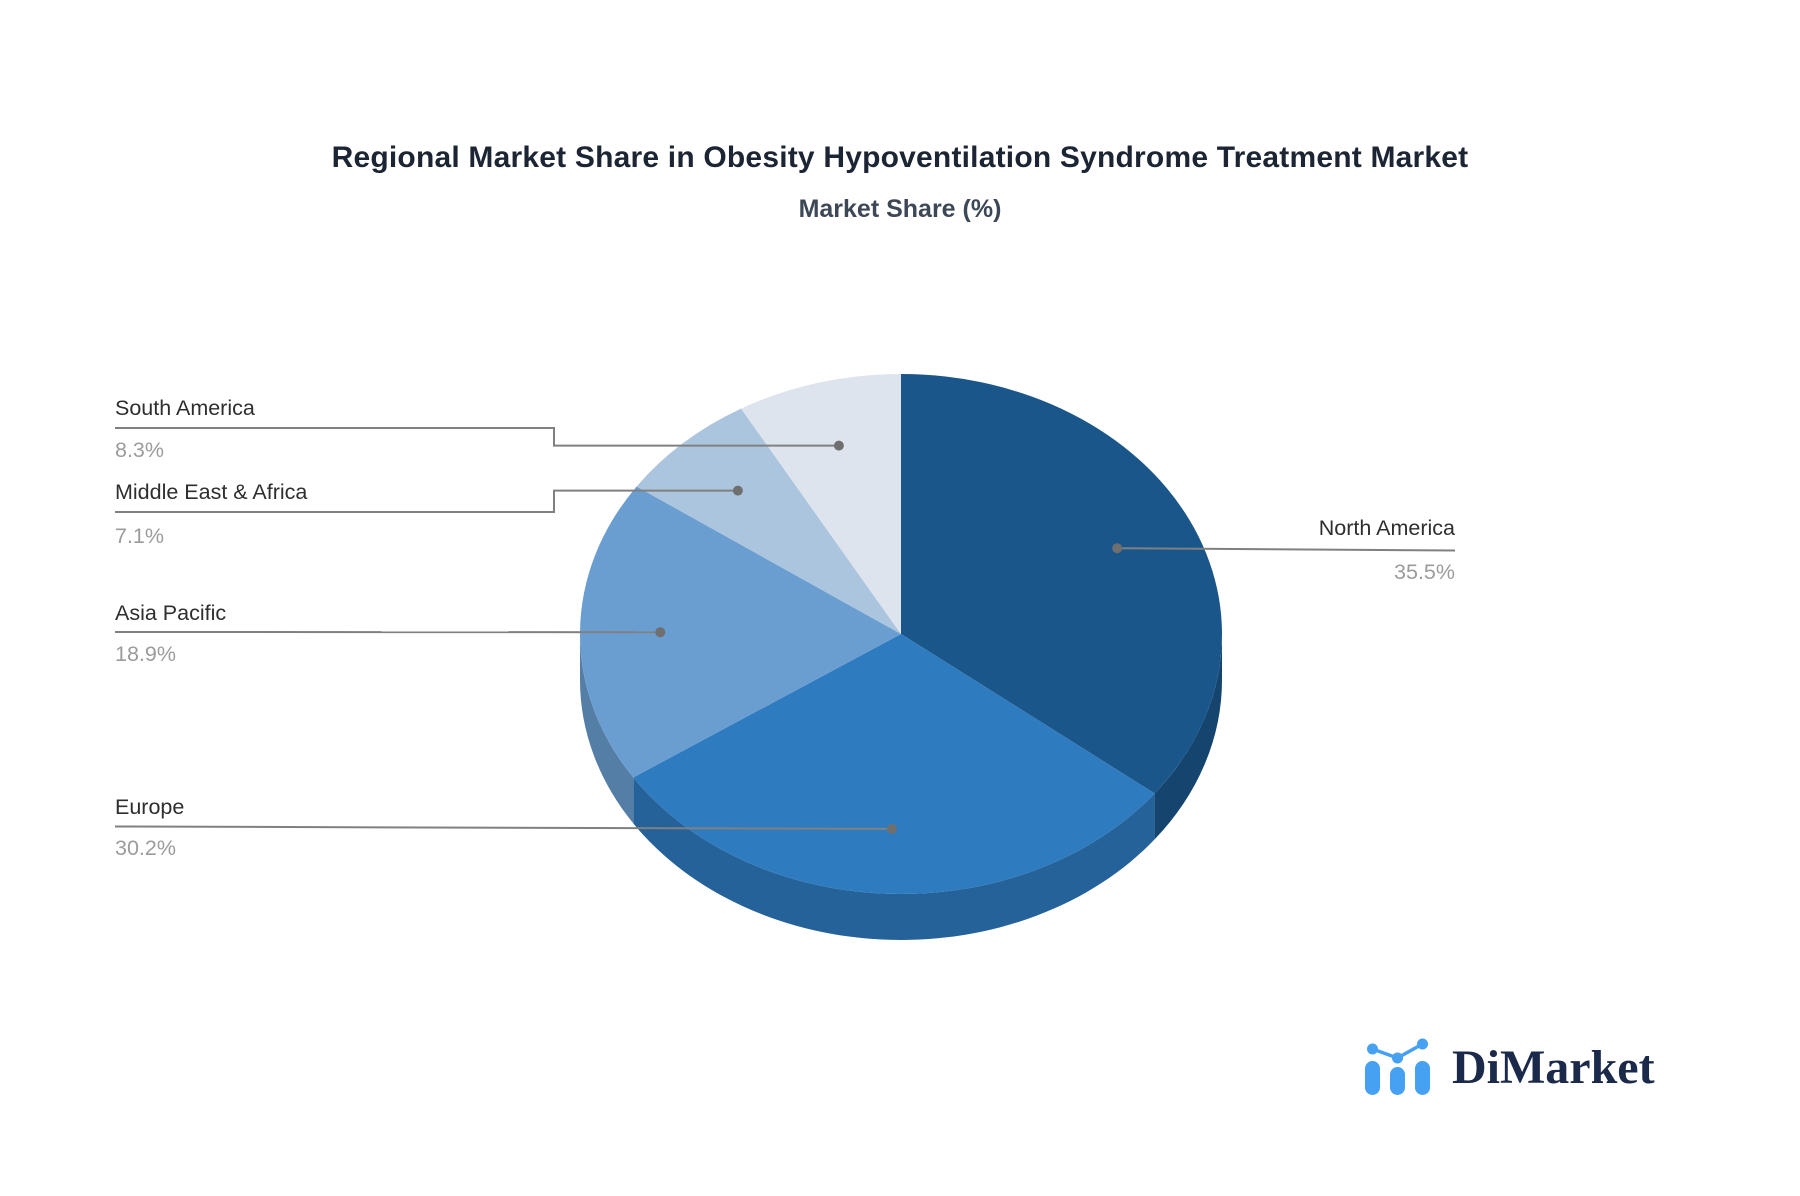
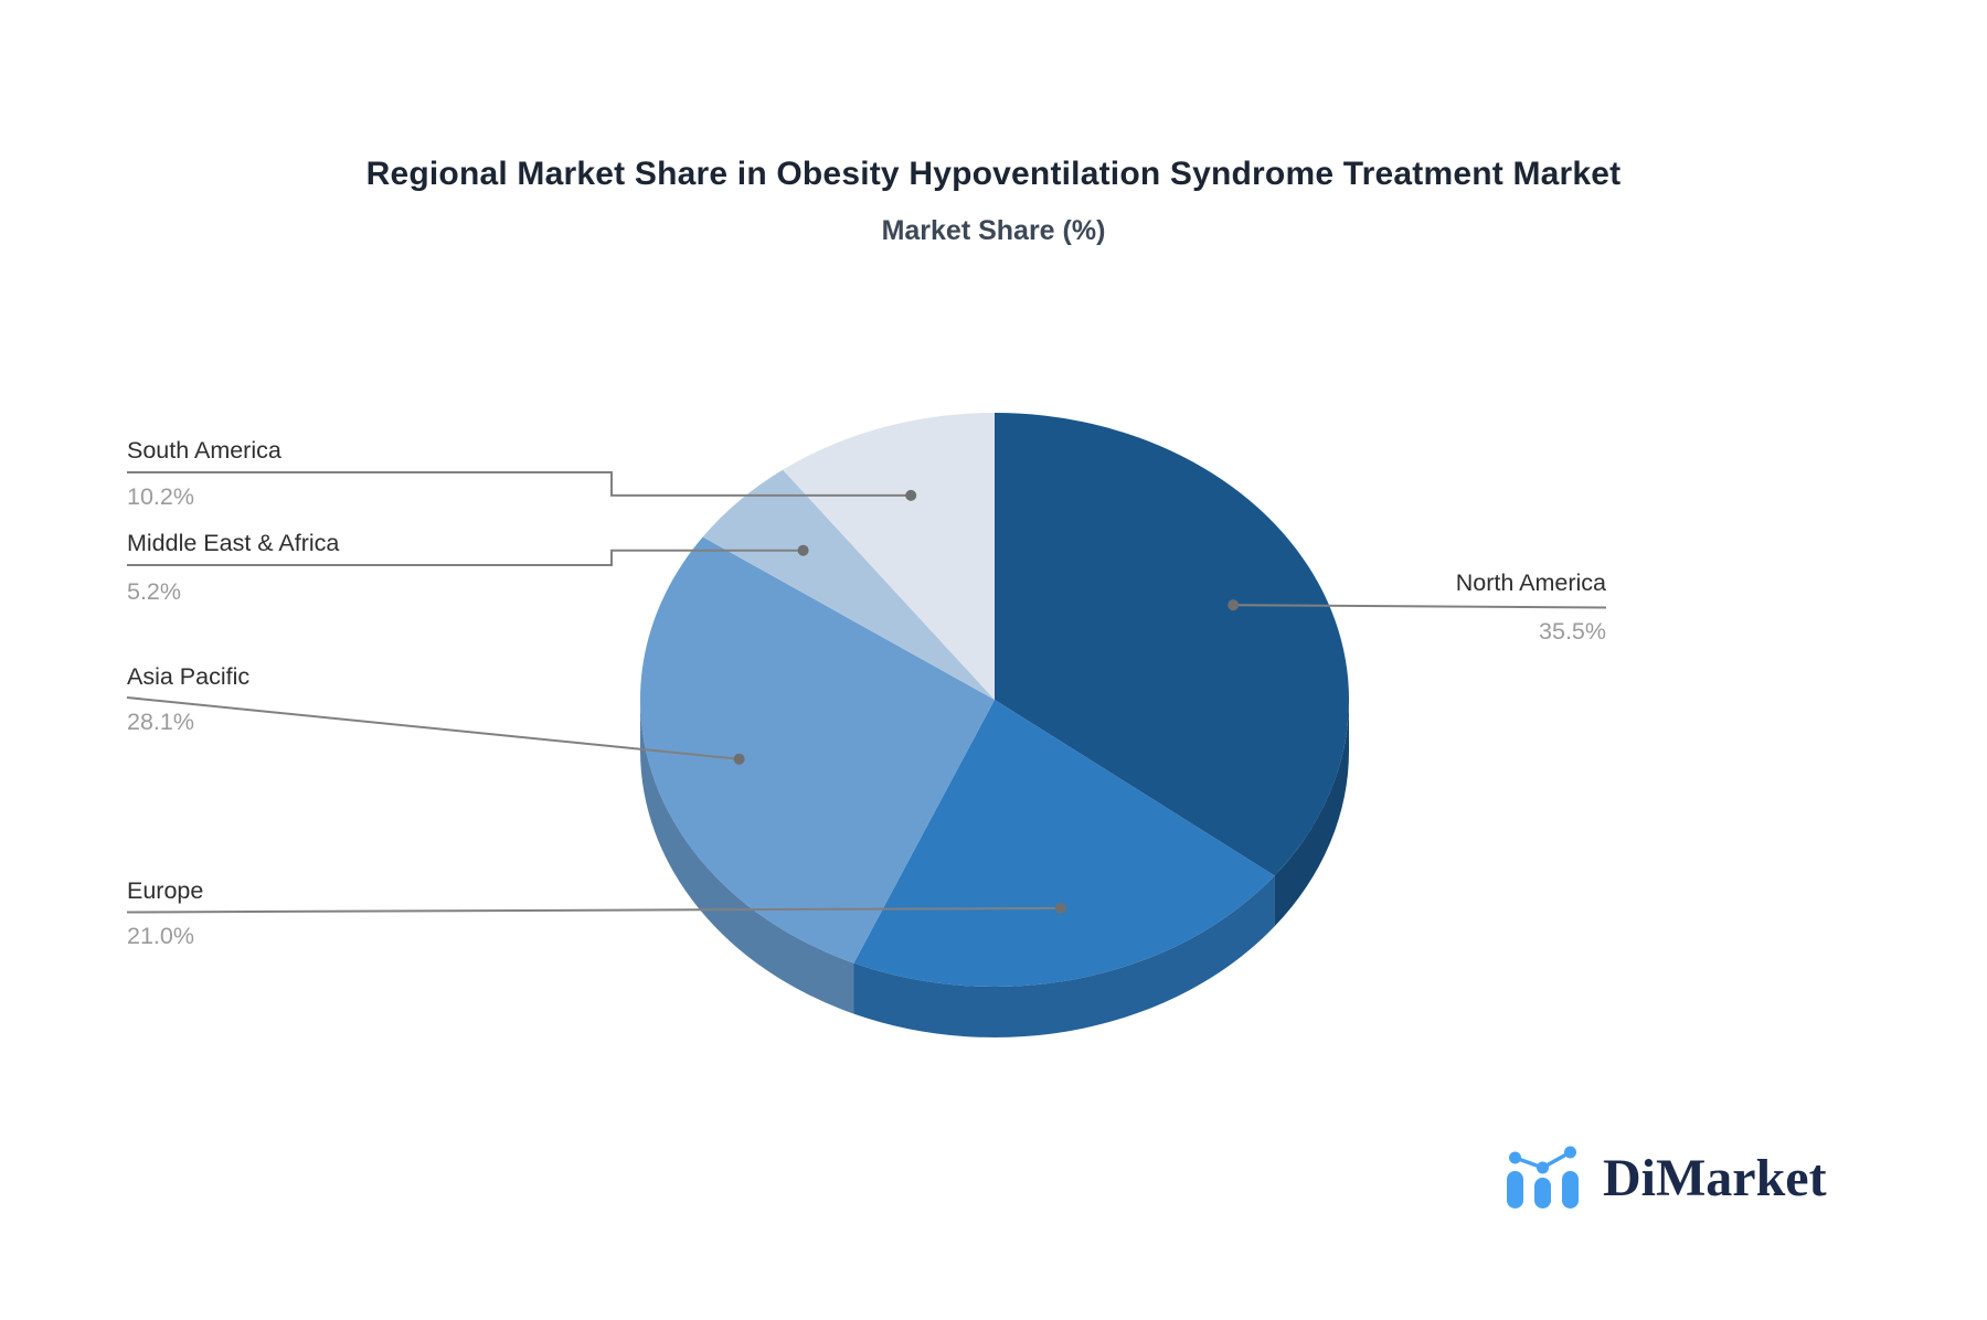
Europe: 30.2% -> 21.0%
Asia Pacific: 18.9% -> 28.1%
Middle East & Africa: 7.1% -> 5.2%
South America: 8.3% -> 10.2%
